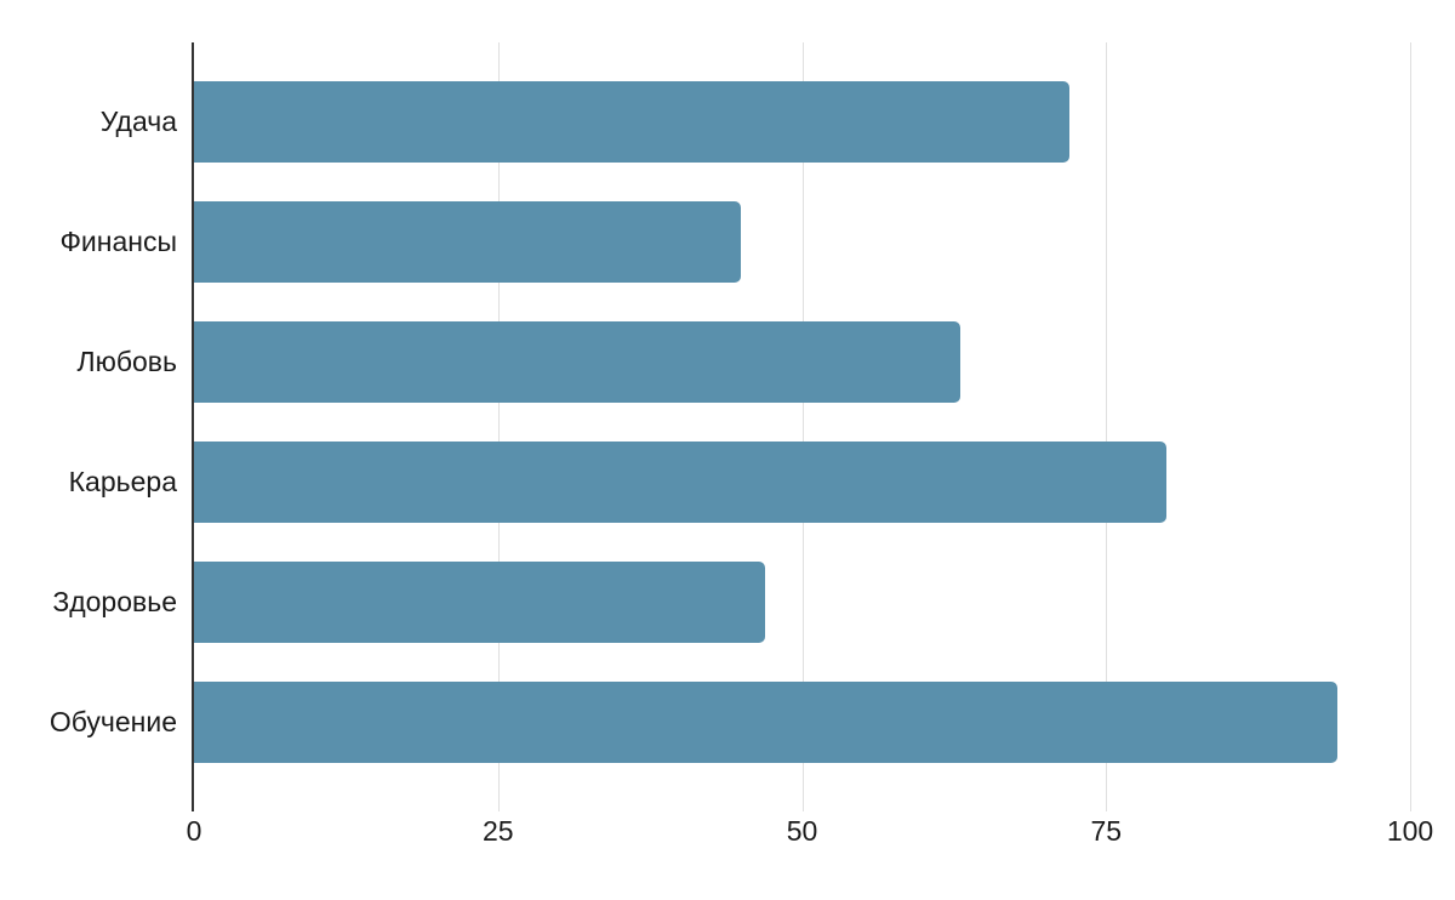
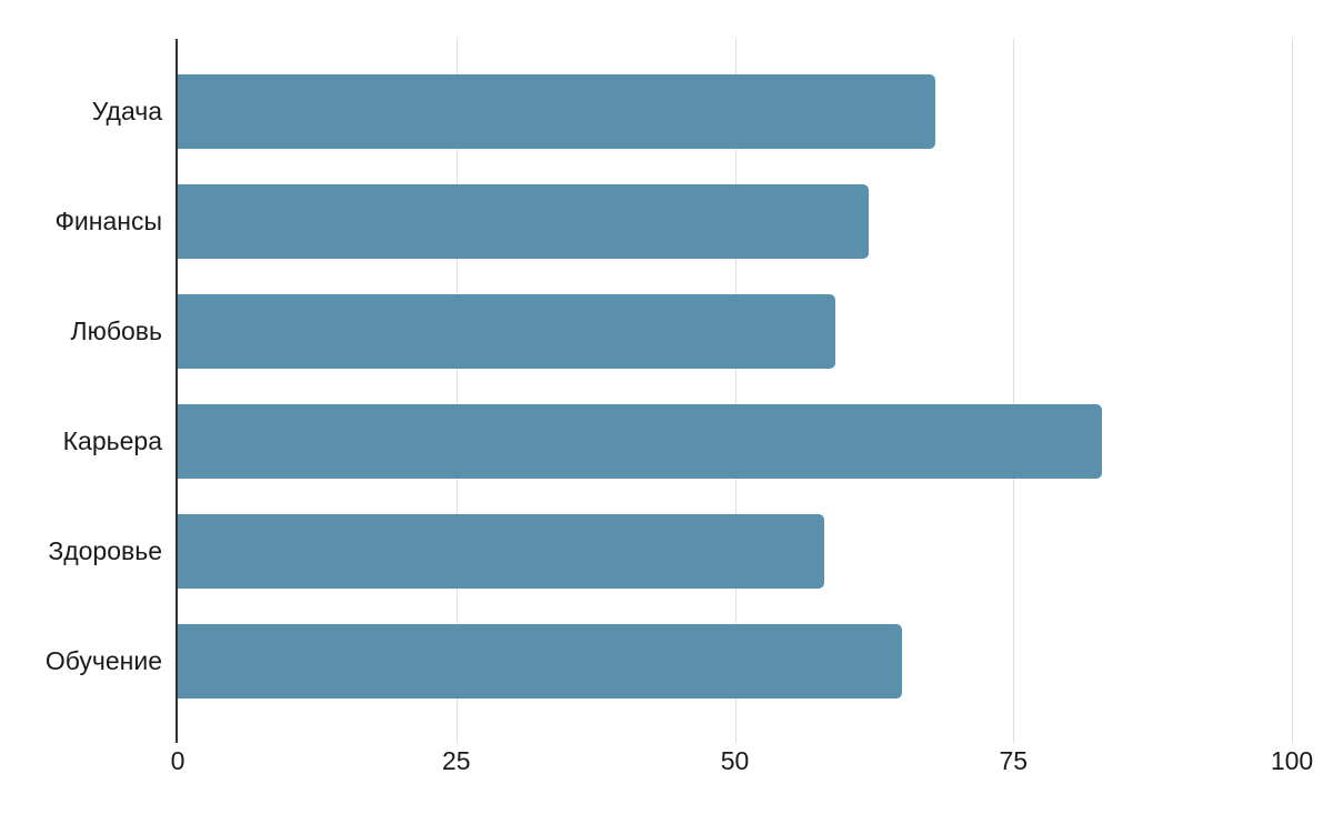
Удача: 72 -> 68
Финансы: 45 -> 62
Любовь: 63 -> 59
Карьера: 80 -> 83
Здоровье: 47 -> 58
Обучение: 94 -> 65
